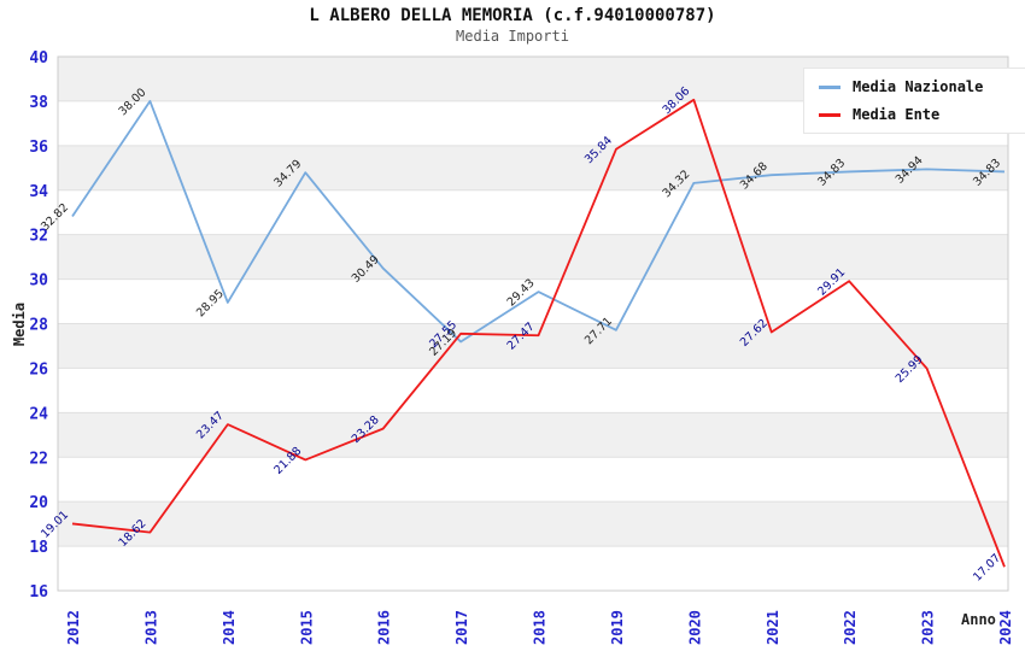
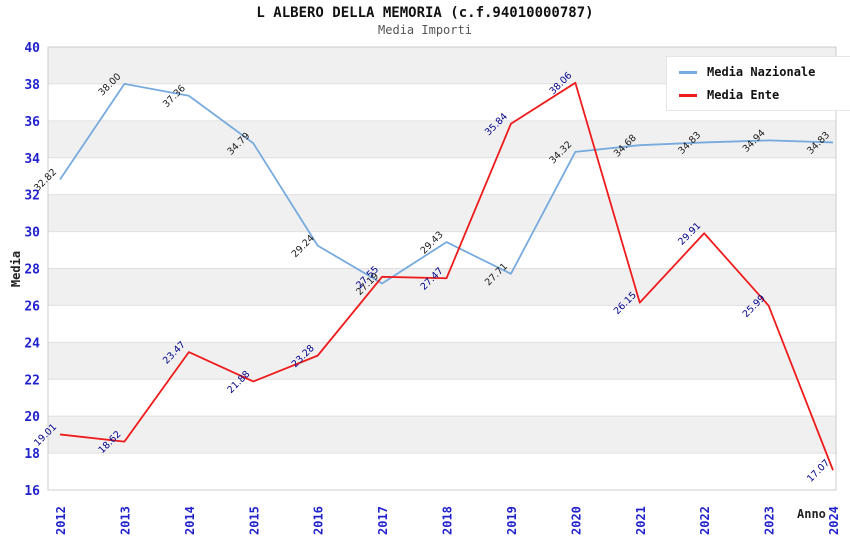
Media Nazionale/2014: 28.95 -> 37.36
Media Nazionale/2016: 30.49 -> 29.24
Media Ente/2021: 27.62 -> 26.15
